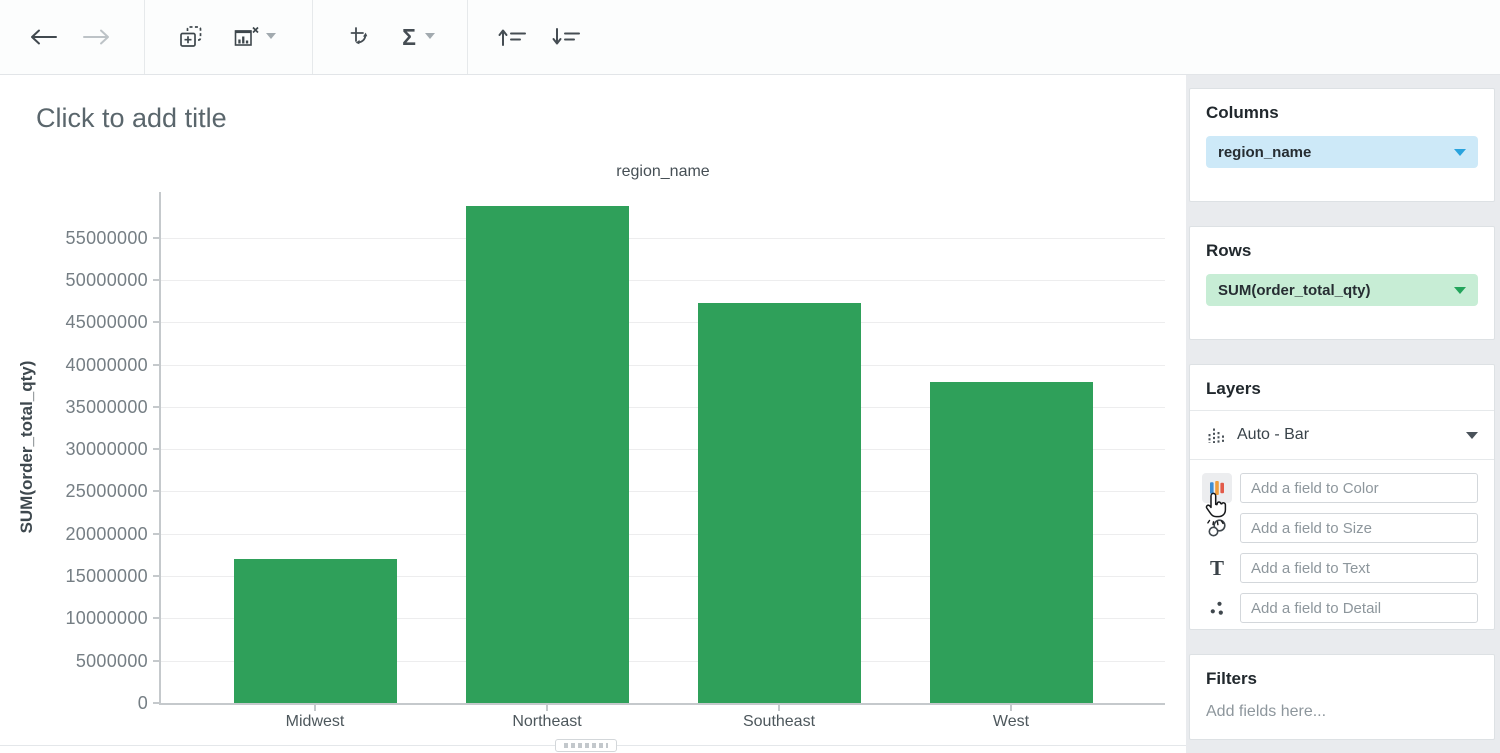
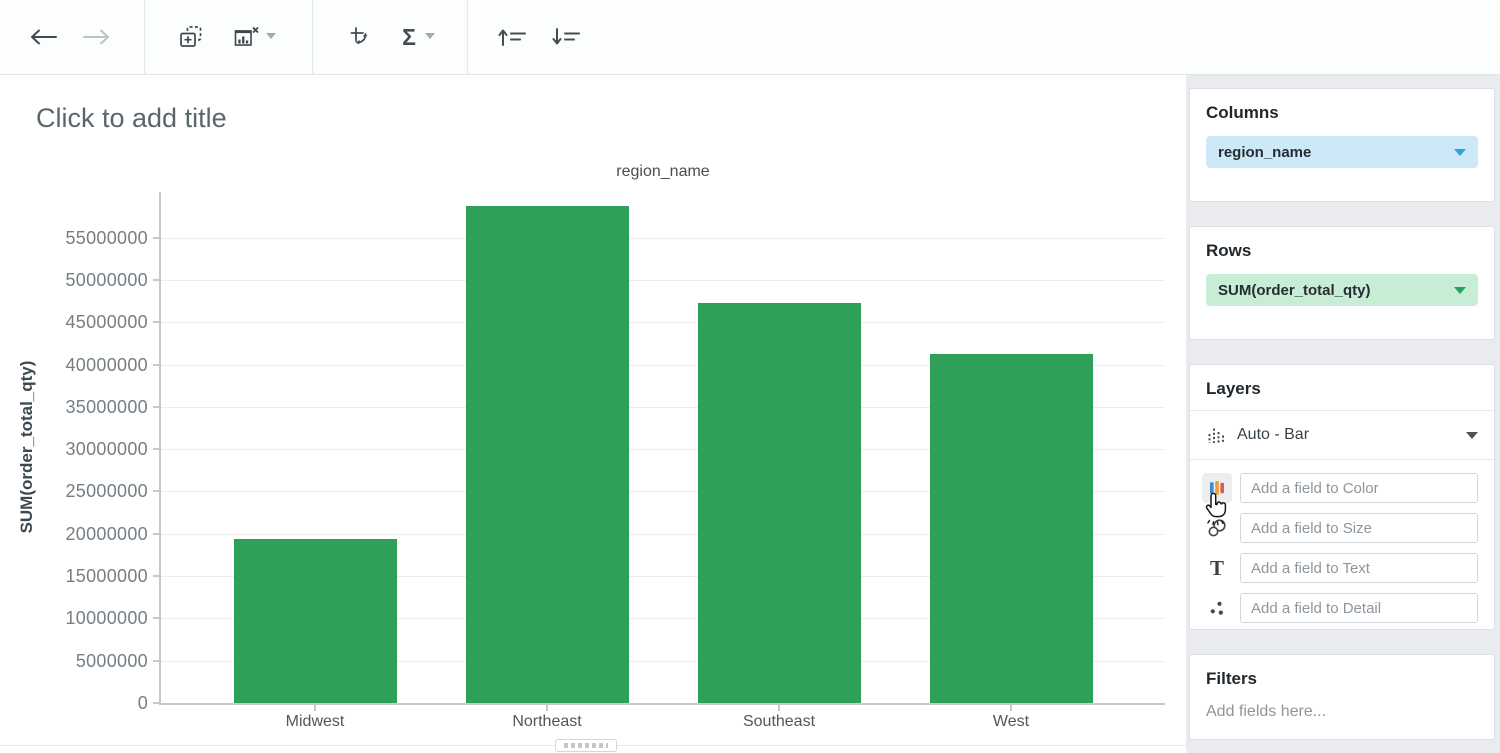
Midwest: 17000000 -> 19000000
West: 38000000 -> 41000000
